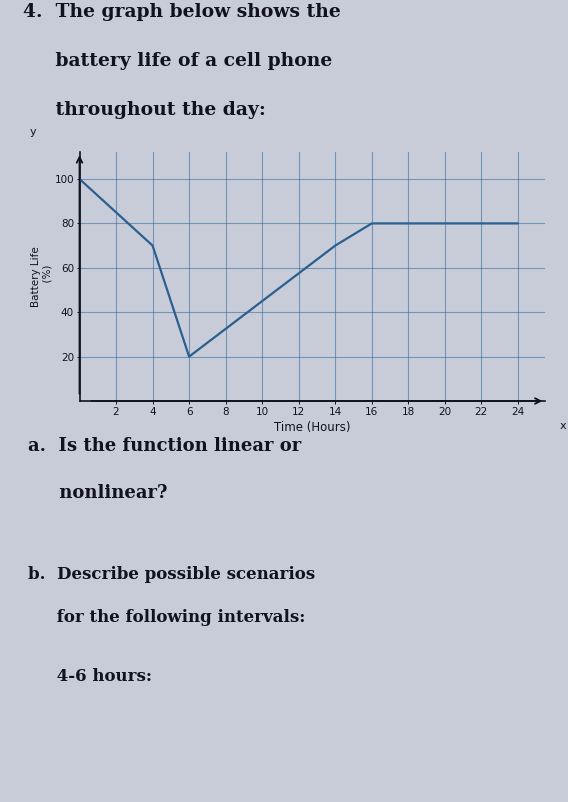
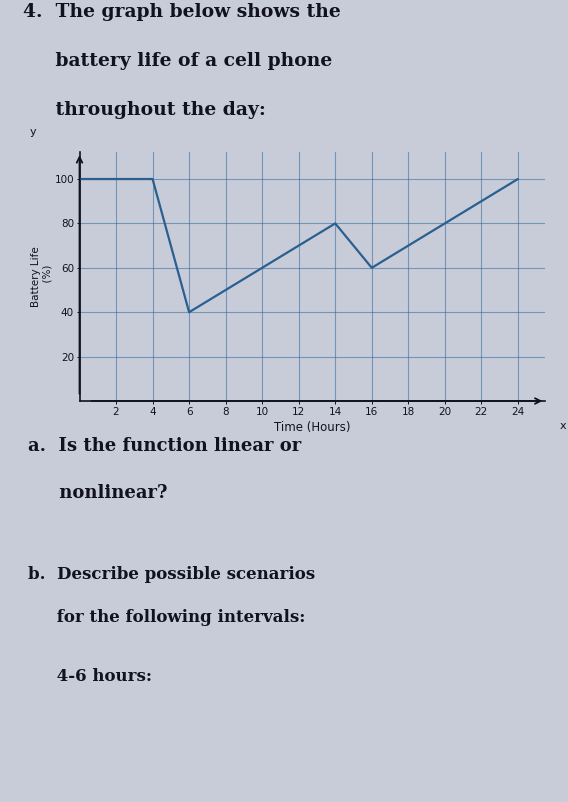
4: 70 -> 100
6: 20 -> 40
14: 70 -> 80
16: 80 -> 60
24: 80 -> 100
